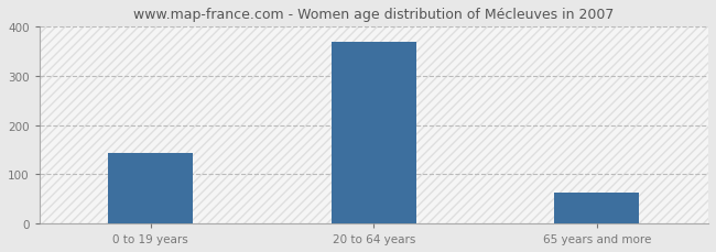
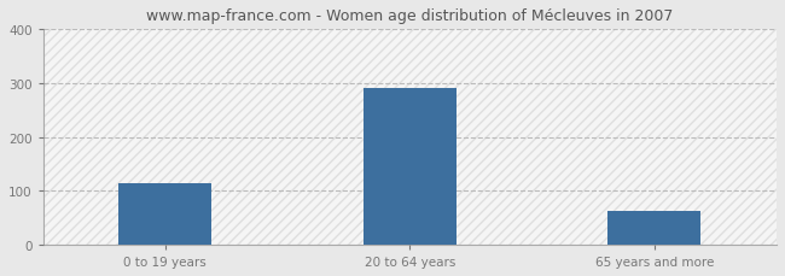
0 to 19 years: 143 -> 115
20 to 64 years: 370 -> 290
